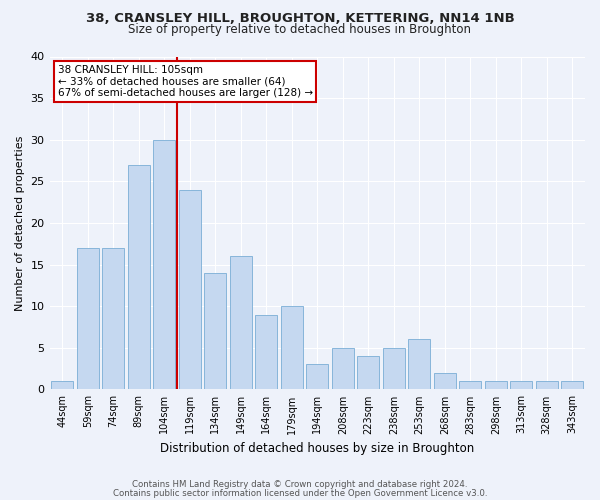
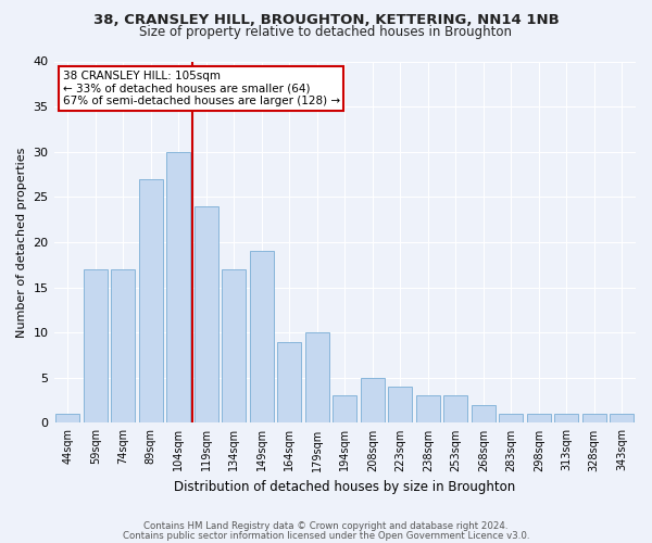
134sqm: 14 -> 17
149sqm: 16 -> 19
238sqm: 5 -> 3
253sqm: 6 -> 3
